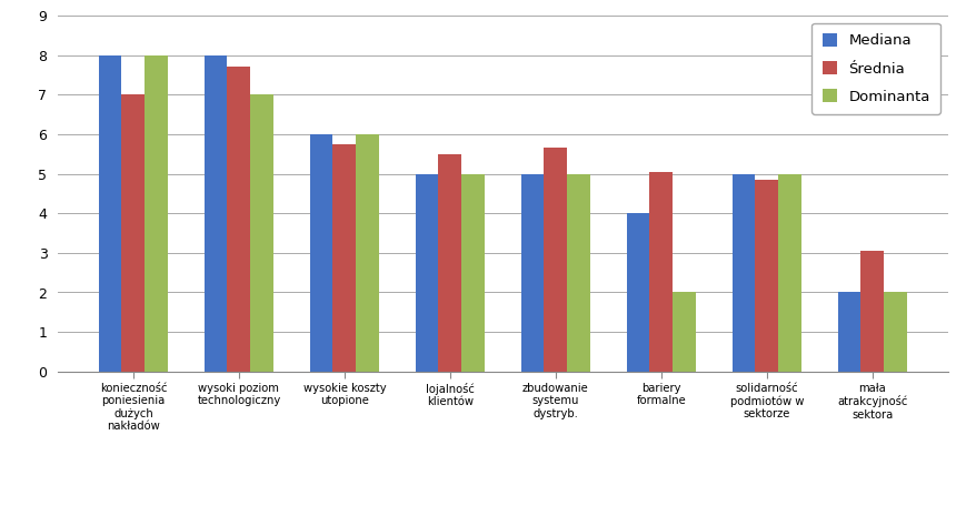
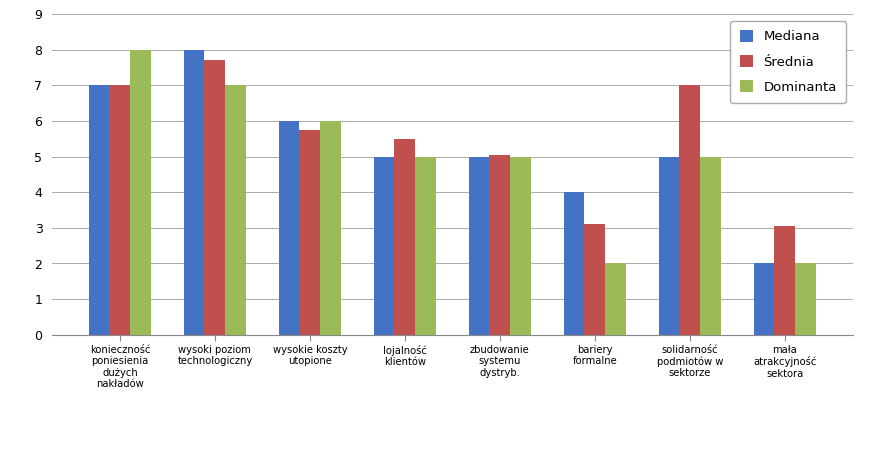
Mediana/konieczność poniesienia dużych nakładów: 8 -> 7
Średnia/zbudowanie systemu dystryb.: 5.65 -> 5.05
Średnia/bariery formalne: 5.05 -> 3.10
Średnia/solidarność podmiotów w sektorze: 4.85 -> 7.00
